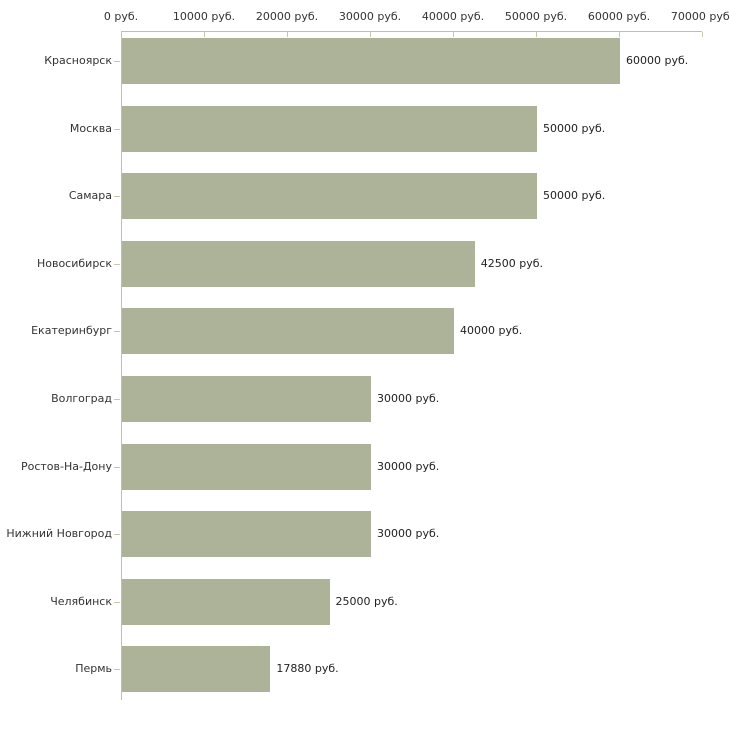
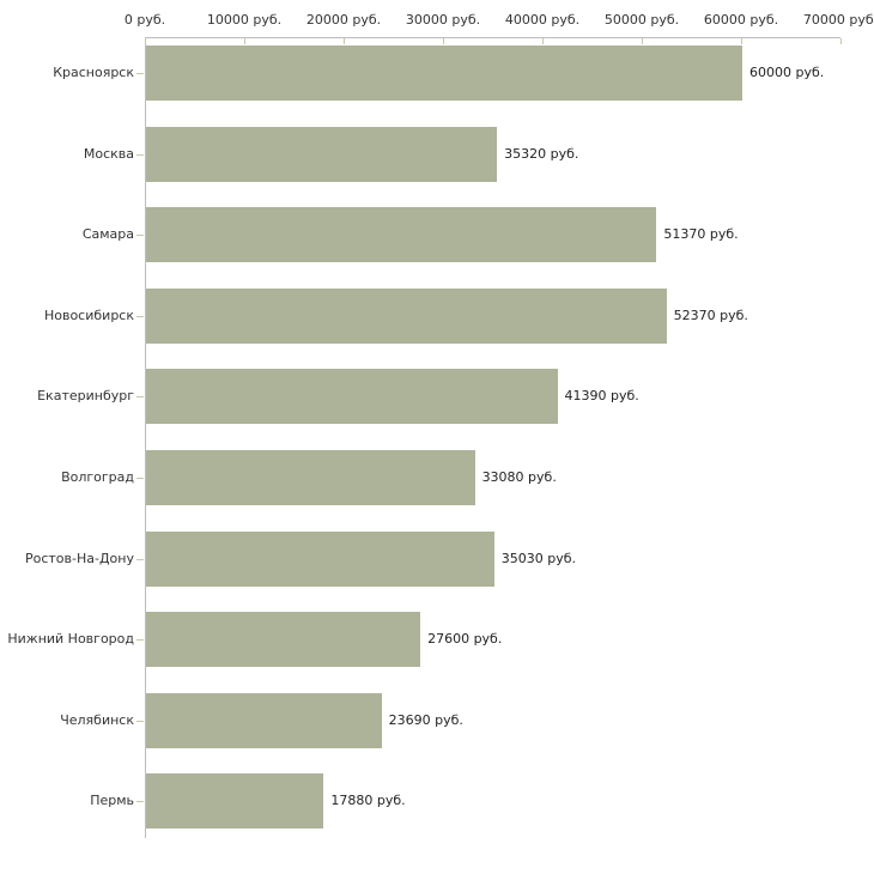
Москва: 50000 -> 35320
Самара: 50000 -> 51370
Новосибирск: 42500 -> 52370
Екатеринбург: 40000 -> 41390
Волгоград: 30000 -> 33080
Ростов-На-Дону: 30000 -> 35030
Нижний Новгород: 30000 -> 27600
Челябинск: 25000 -> 23690
